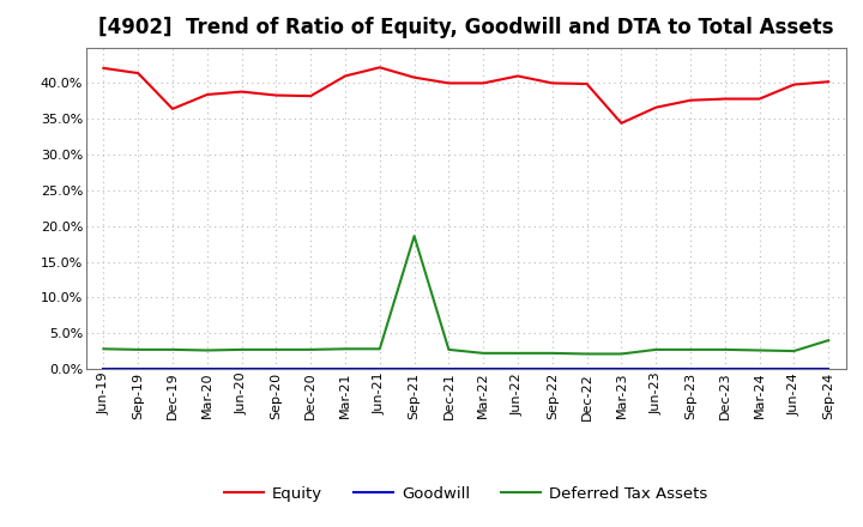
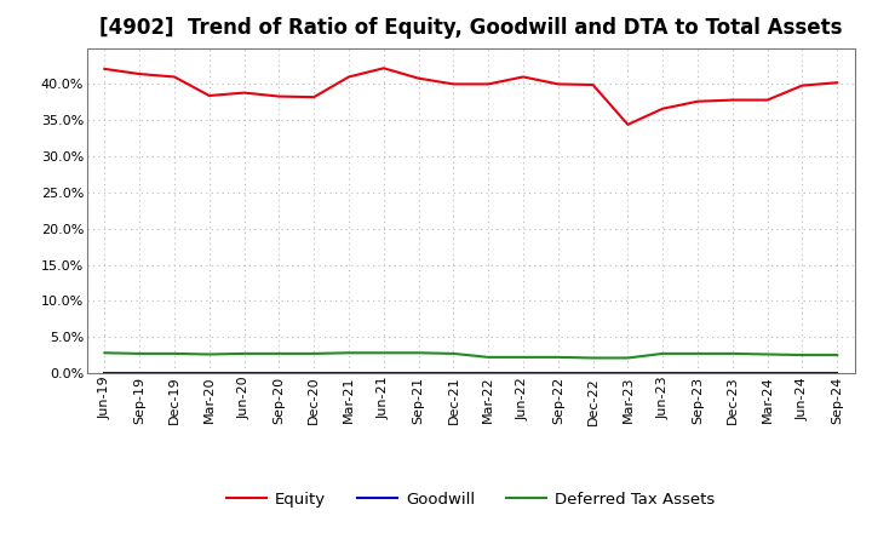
Equity/Dec-19: 36.4% -> 41.0%
Deferred Tax Assets/Sep-21: 18.6% -> 2.8%
Deferred Tax Assets/Sep-24: 4.0% -> 2.5%
